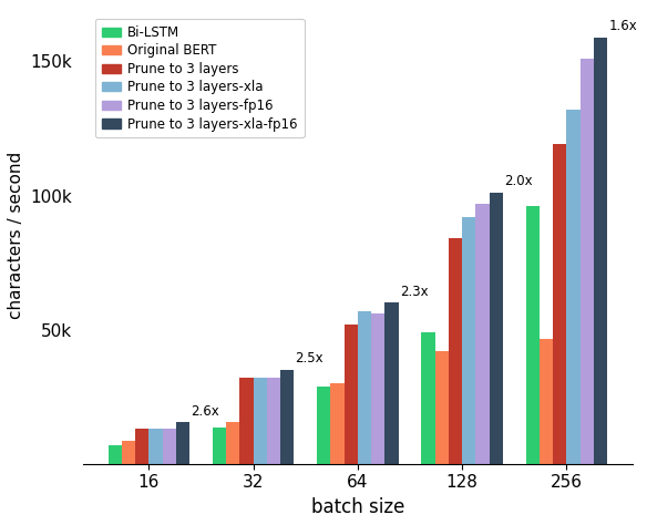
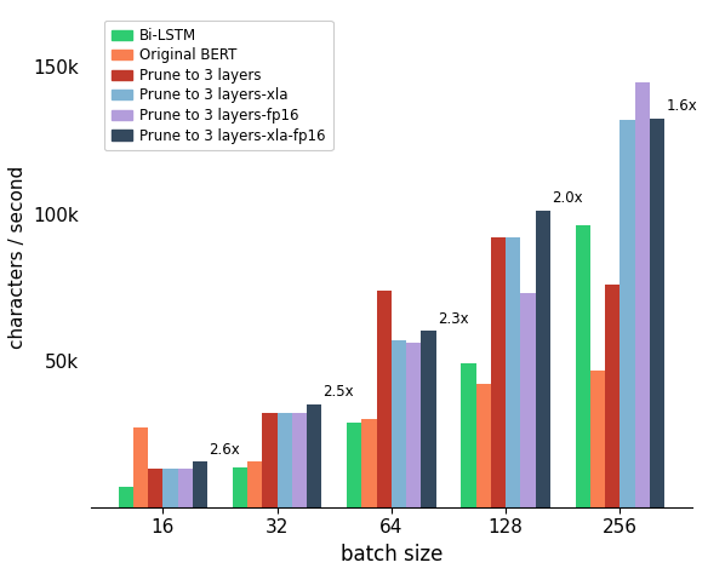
Original BERT/16: 8.5k -> 27.0k
Prune to 3 layers/64: 52k -> 74k
Prune to 3 layers/128: 84k -> 92k
Prune to 3 layers-fp16/128: 97k -> 73k
Prune to 3 layers/256: 119k -> 76k
Prune to 3 layers-fp16/256: 151k -> 145k
Prune to 3 layers-xla-fp16/256: 159.0k -> 132.5k
